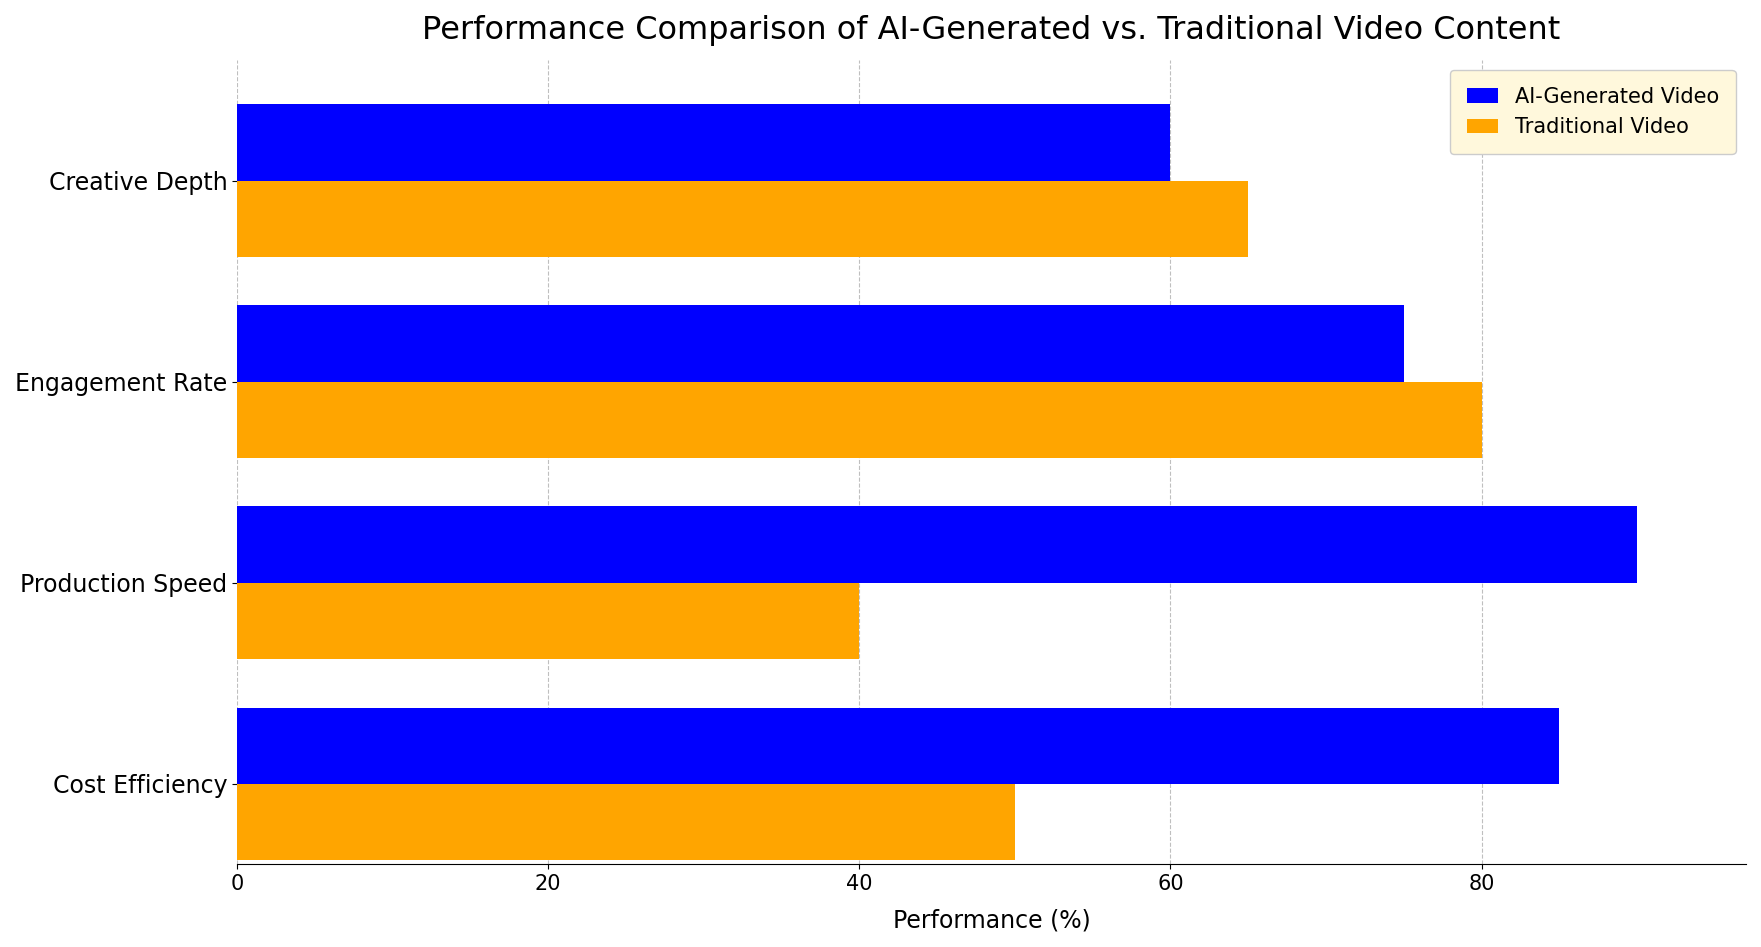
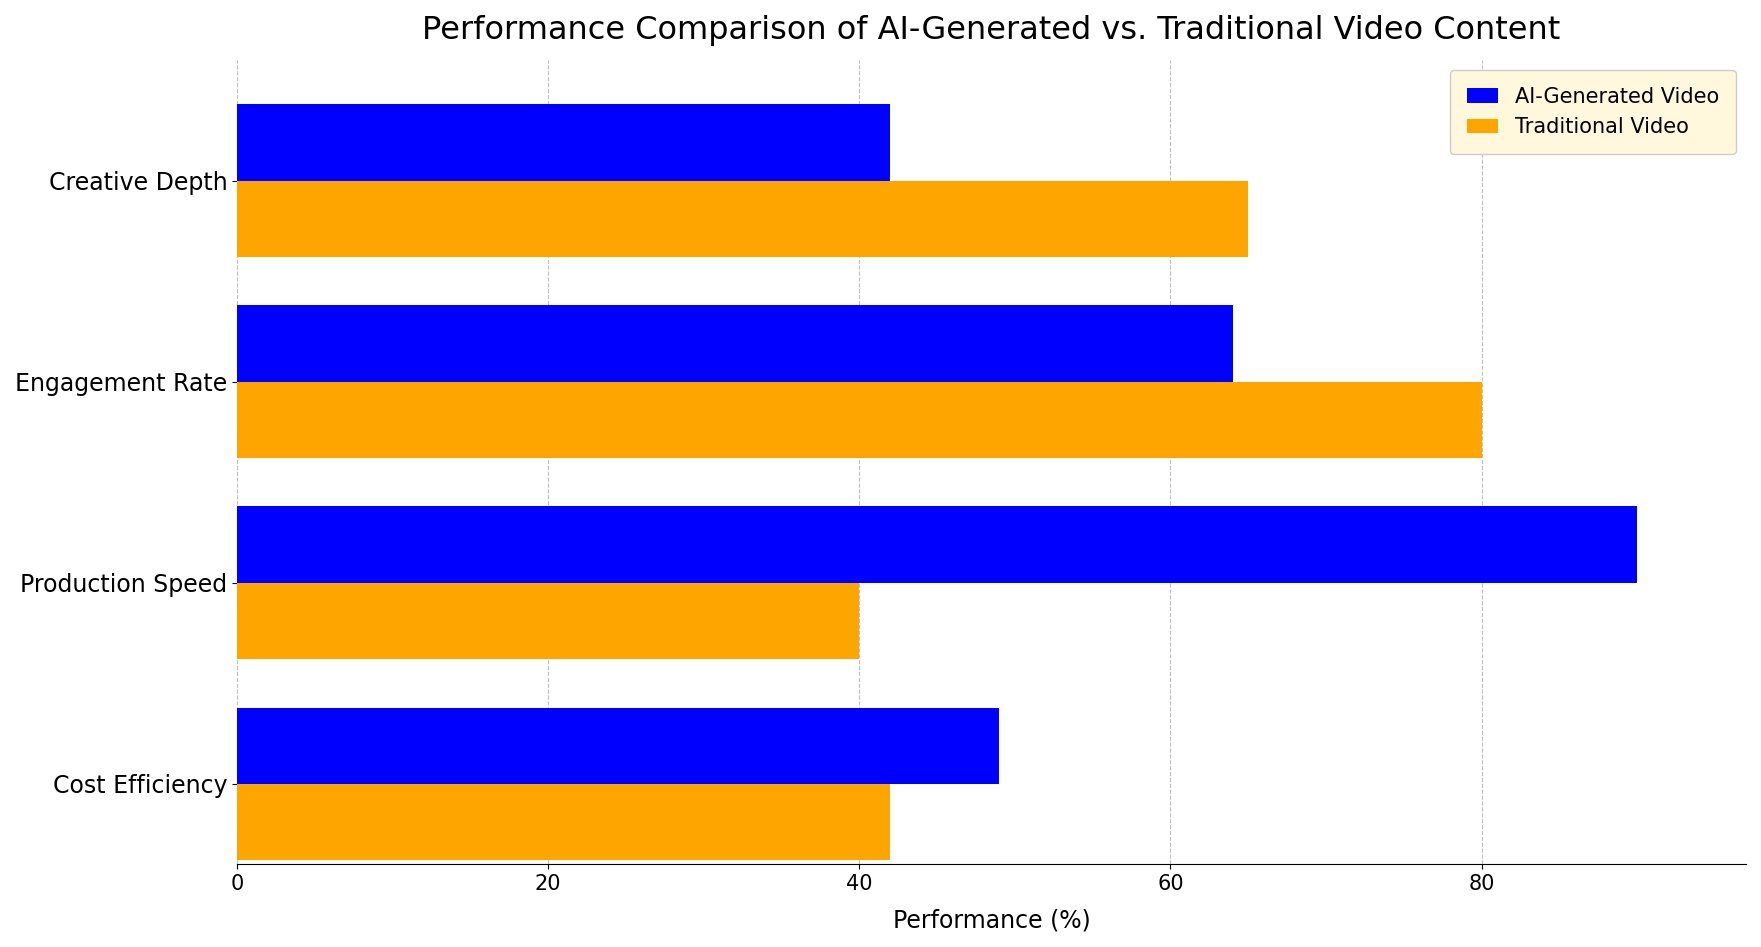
AI-Generated Video/Creative Depth: 60 -> 42
AI-Generated Video/Engagement Rate: 75 -> 64
AI-Generated Video/Cost Efficiency: 85 -> 49
Traditional Video/Cost Efficiency: 50 -> 42
